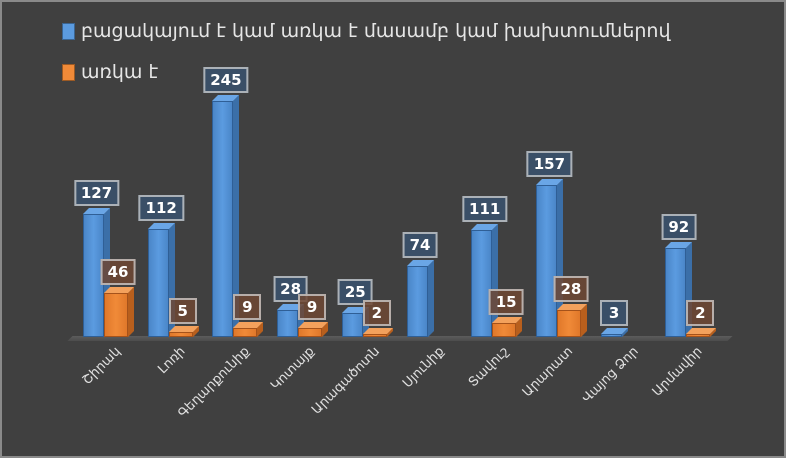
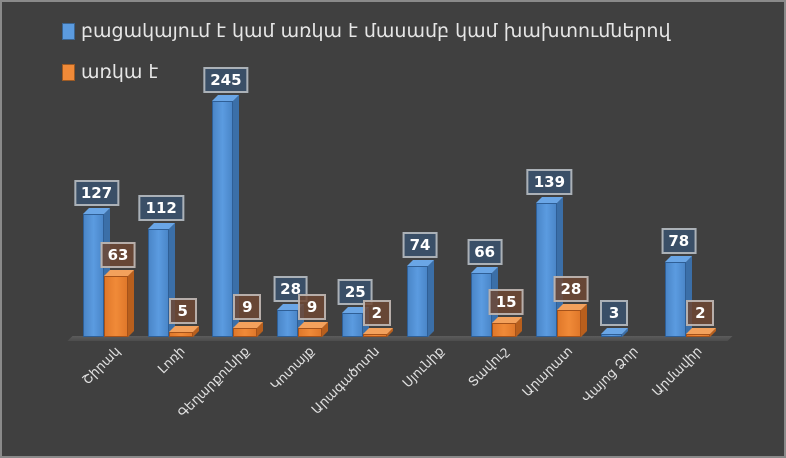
առկա է/Շիրակ: 46 -> 63
բացակայում է կամ առկա է մասամբ կամ խախտումներով/Տավուշ: 111 -> 66
բացակայում է կամ առկա է մասամբ կամ խախտումներով/Արարատ: 157 -> 139
բացակայում է կամ առկա է մասամբ կամ խախտումներով/Արմավիր: 92 -> 78
